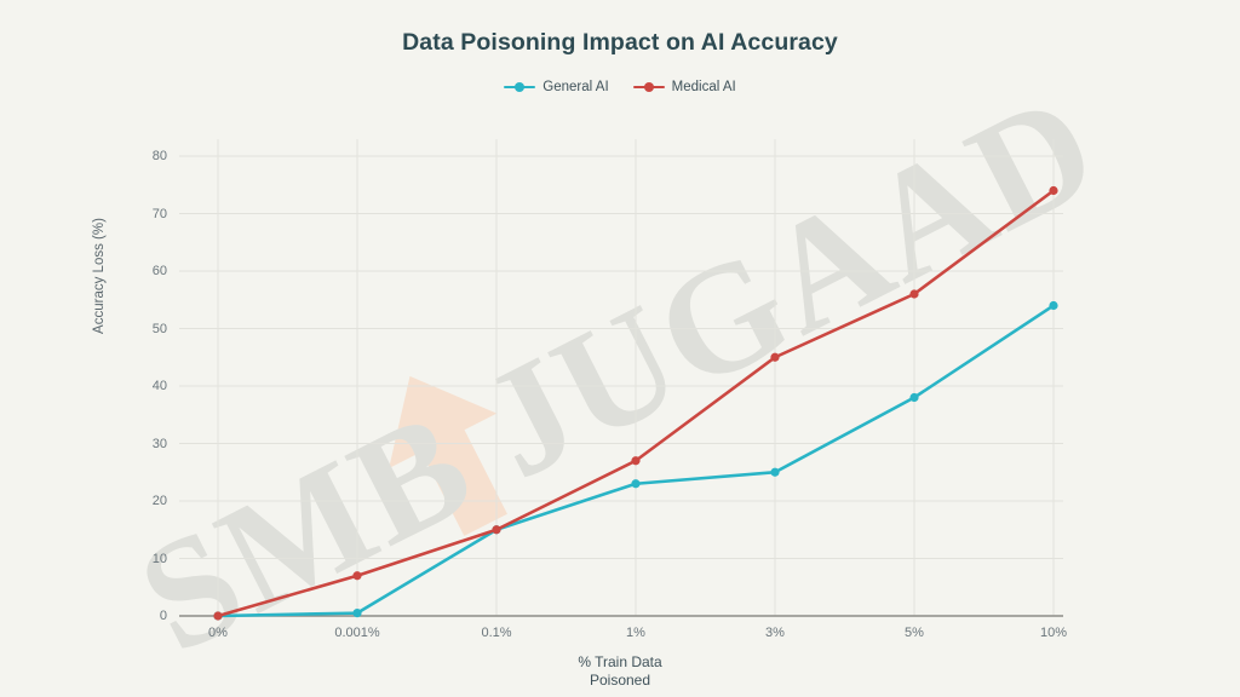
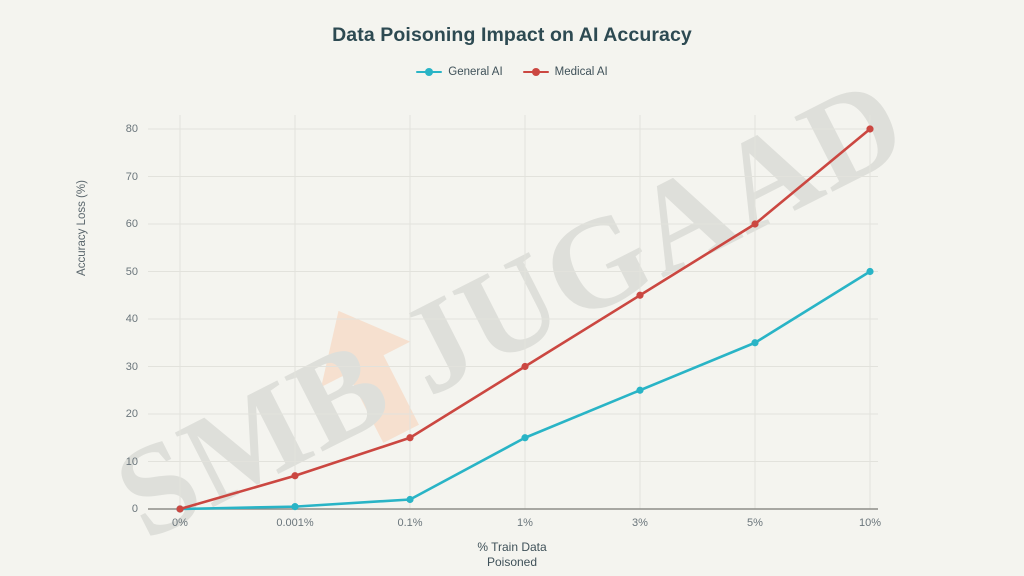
General AI/0.1%: 15 -> 2
General AI/1%: 23 -> 15
Medical AI/1%: 27 -> 30
General AI/5%: 38 -> 35
Medical AI/5%: 56 -> 60
General AI/10%: 54 -> 50
Medical AI/10%: 74 -> 80
